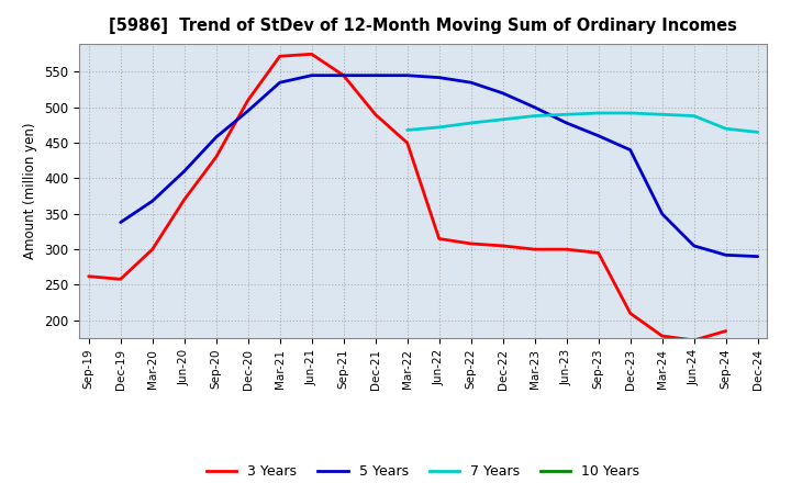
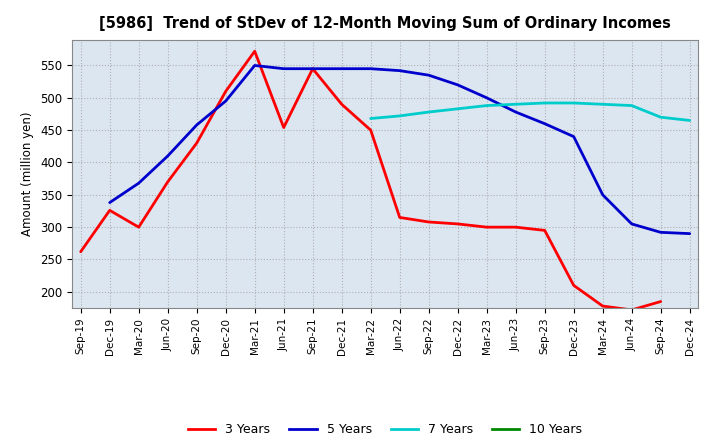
3 Years/Dec-19: 258 -> 326
5 Years/Mar-21: 535 -> 550
3 Years/Jun-21: 575 -> 454
